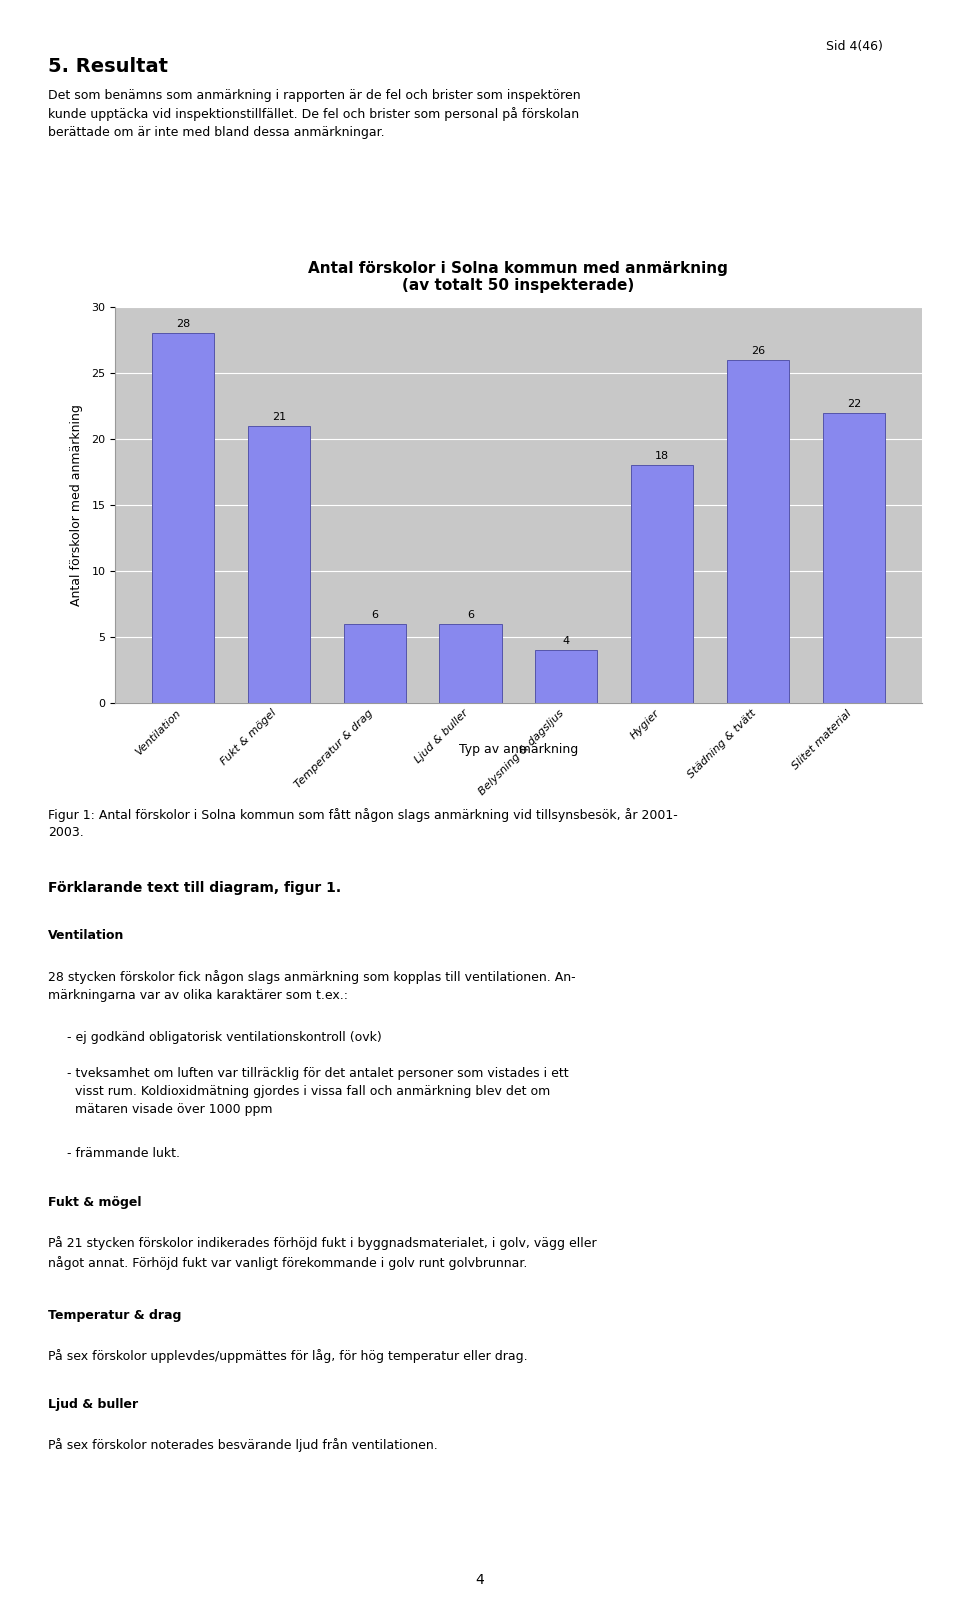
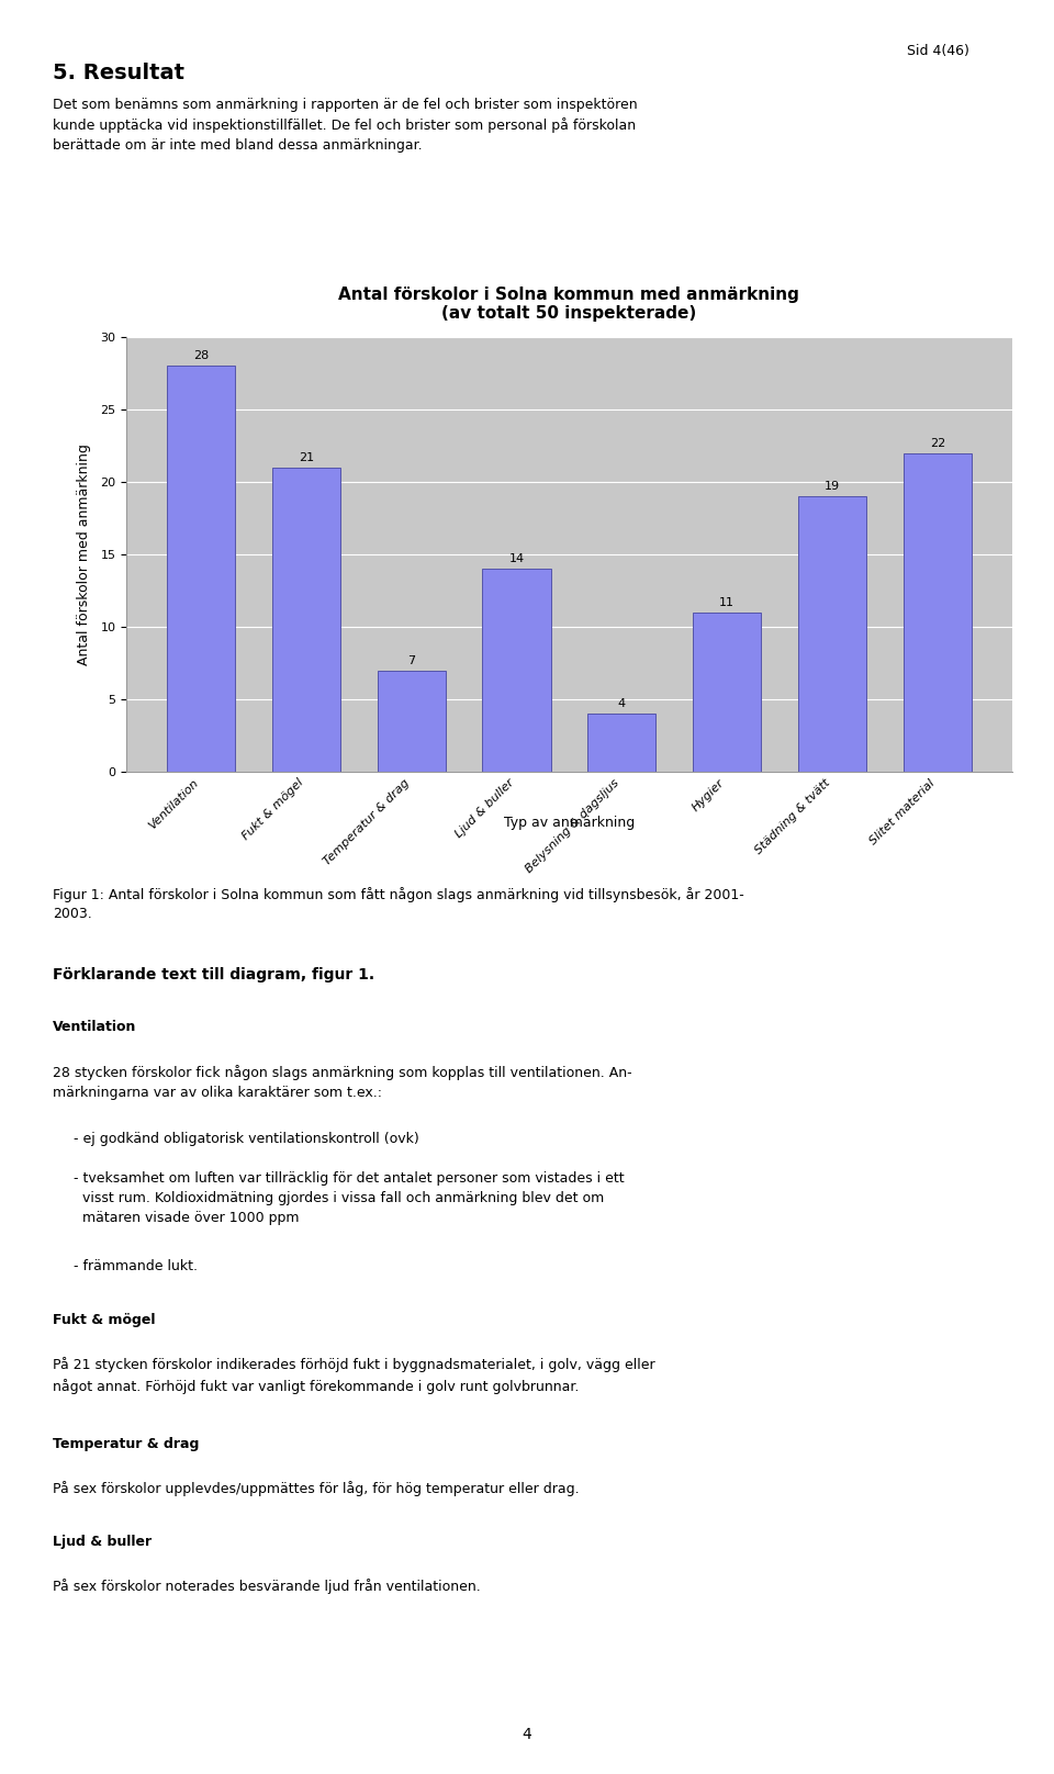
Temperatur & drag: 6 -> 7
Ljud & buller: 6 -> 14
Hygier: 18 -> 11
Städning & tvätt: 26 -> 19
